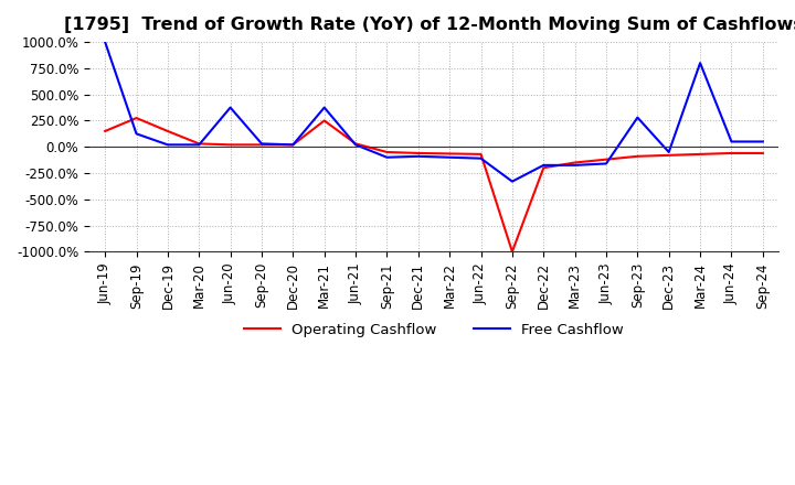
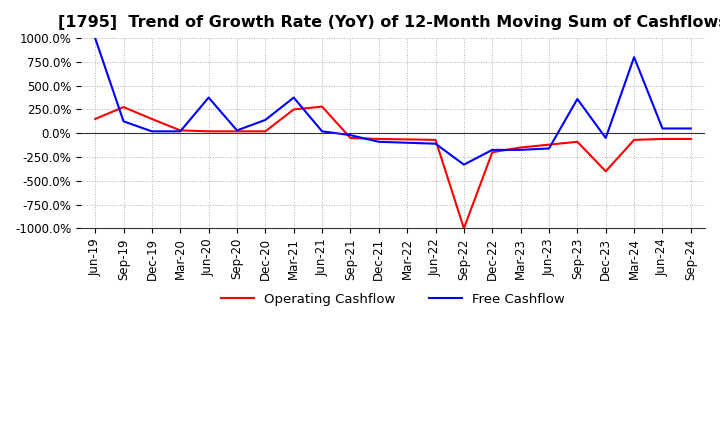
Free Cashflow/Dec-20: 20% -> 140%
Operating Cashflow/Jun-21: 30% -> 280%
Free Cashflow/Sep-21: -100% -> -20%
Free Cashflow/Sep-23: 280% -> 360%
Operating Cashflow/Dec-23: -80% -> -400%
